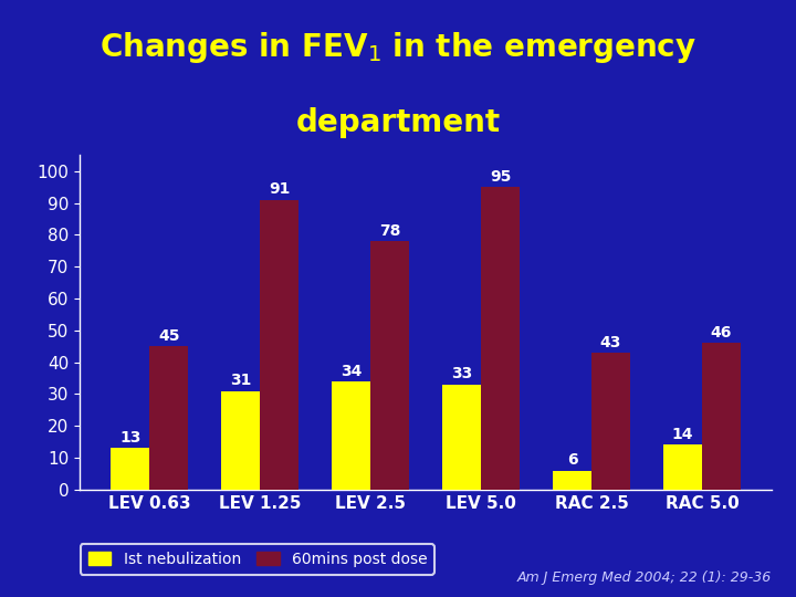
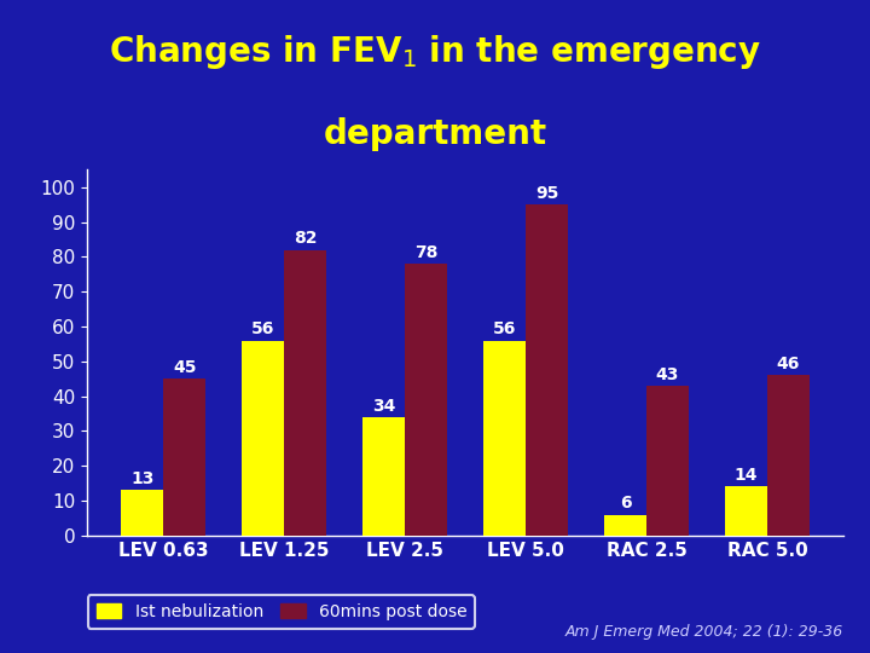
Ist nebulization/LEV 1.25: 31 -> 56
60mins post dose/LEV 1.25: 91 -> 82
Ist nebulization/LEV 5.0: 33 -> 56
